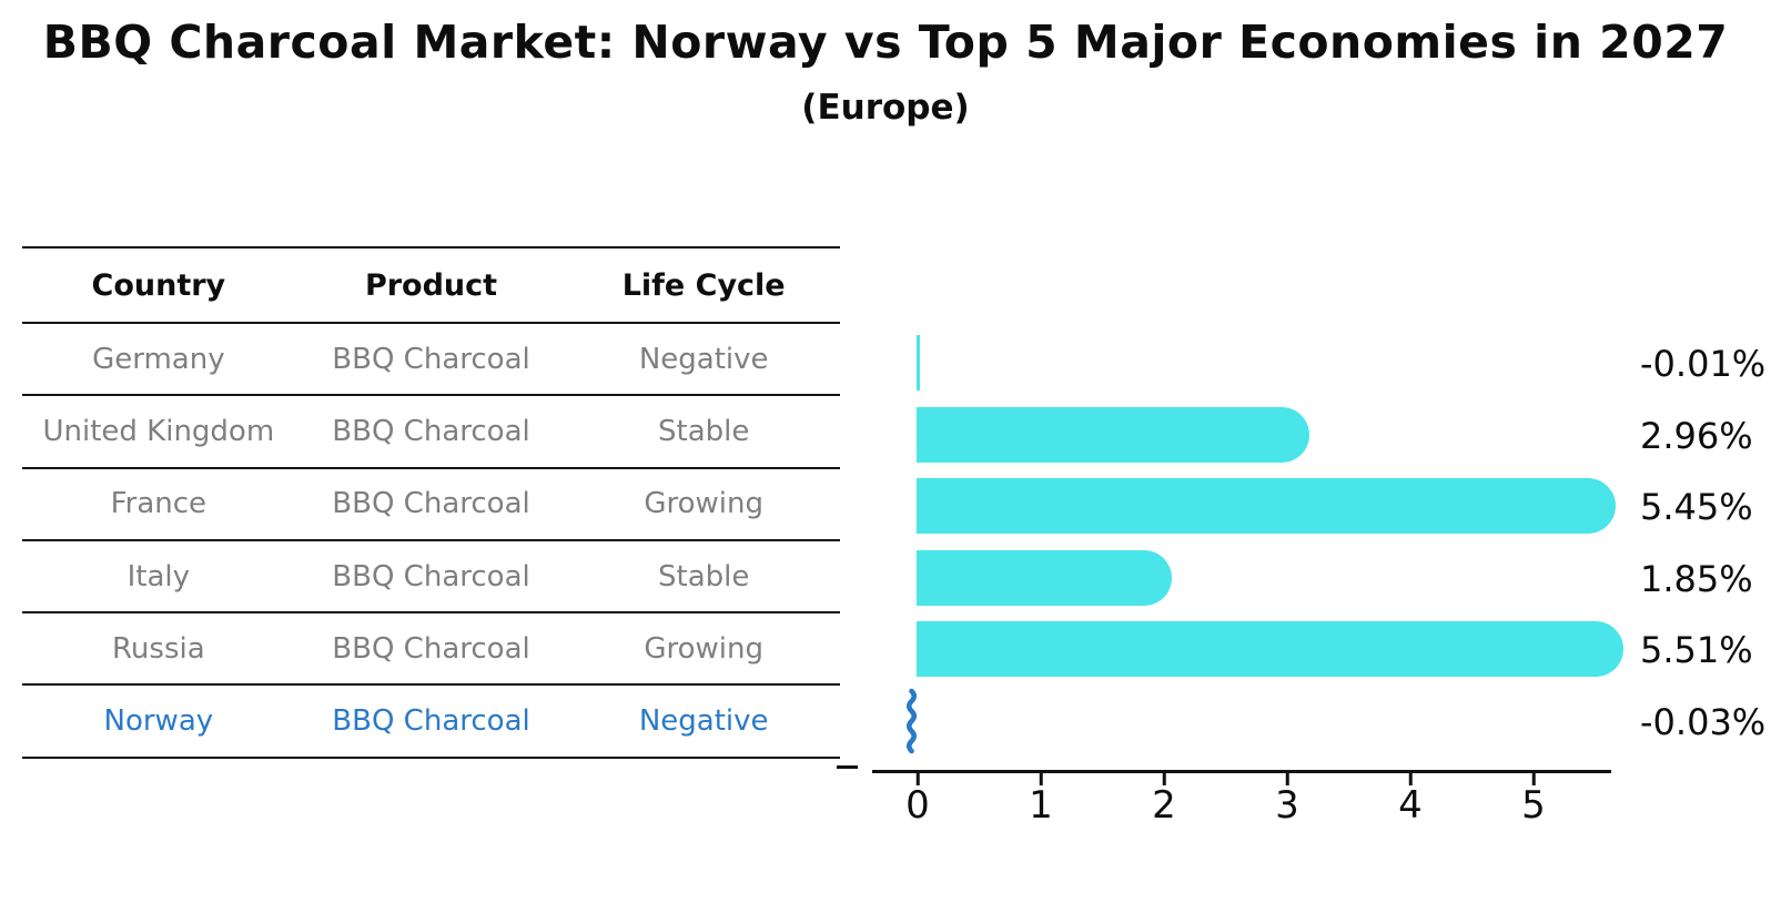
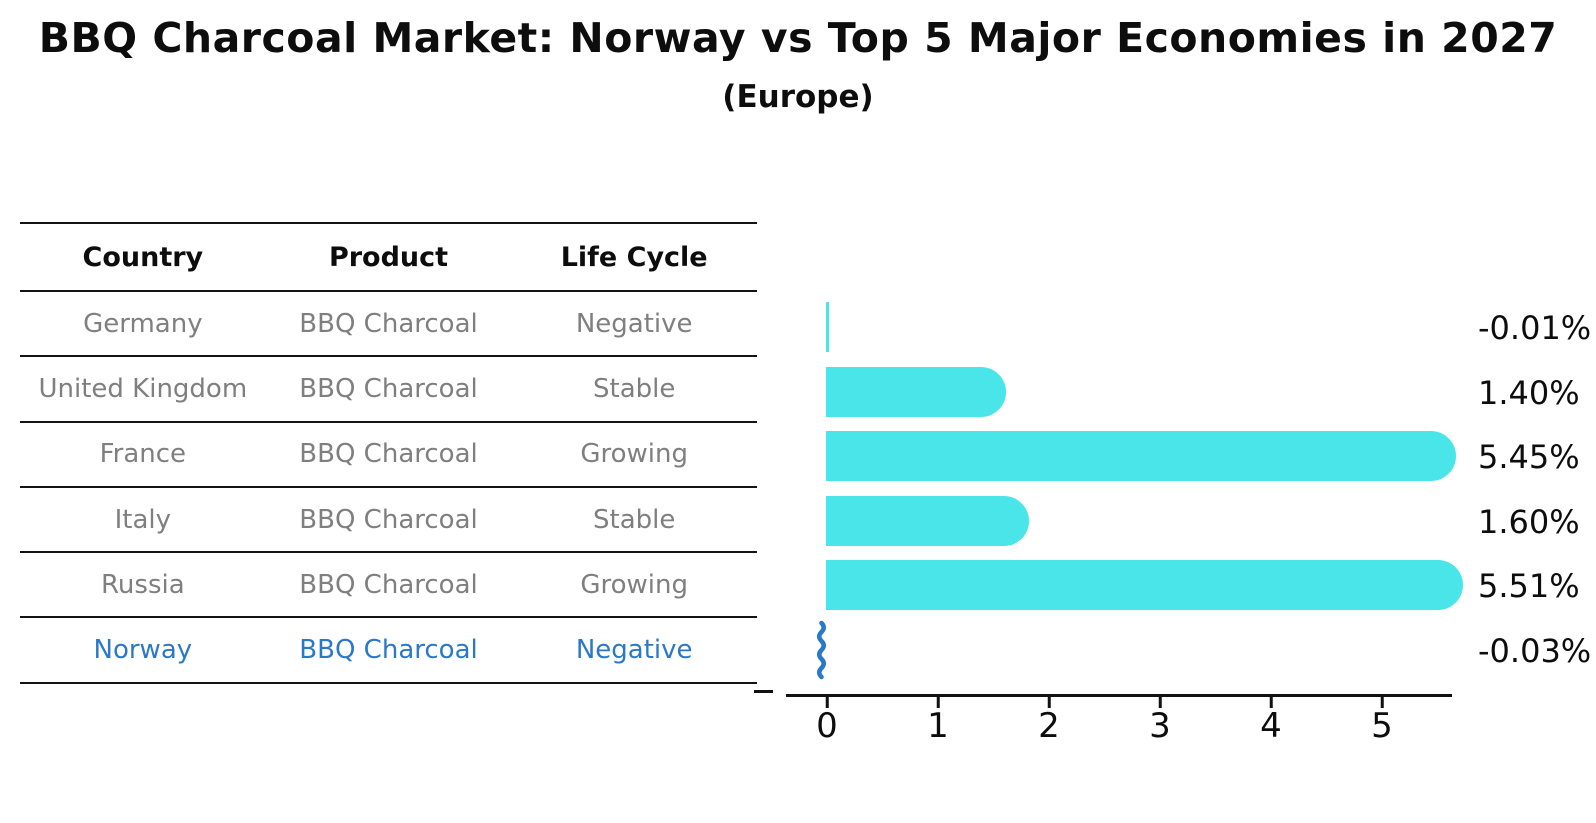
United Kingdom: 2.96% -> 1.40%
Italy: 1.85% -> 1.60%
